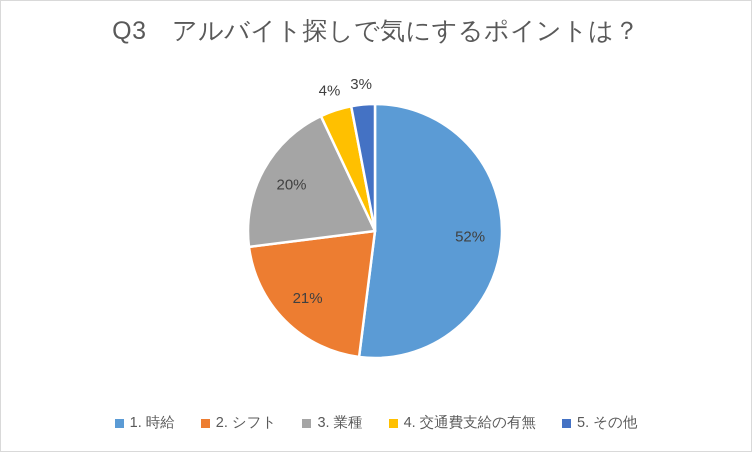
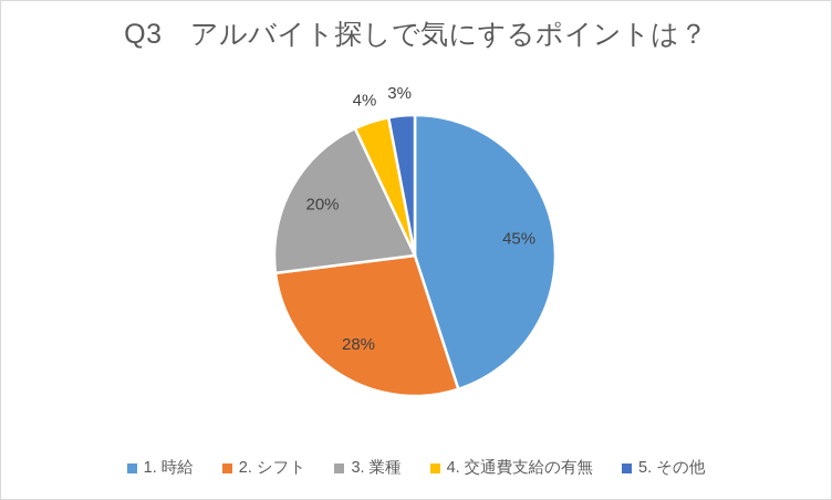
1. 時給: 52% -> 45%
2. シフト: 21% -> 28%
